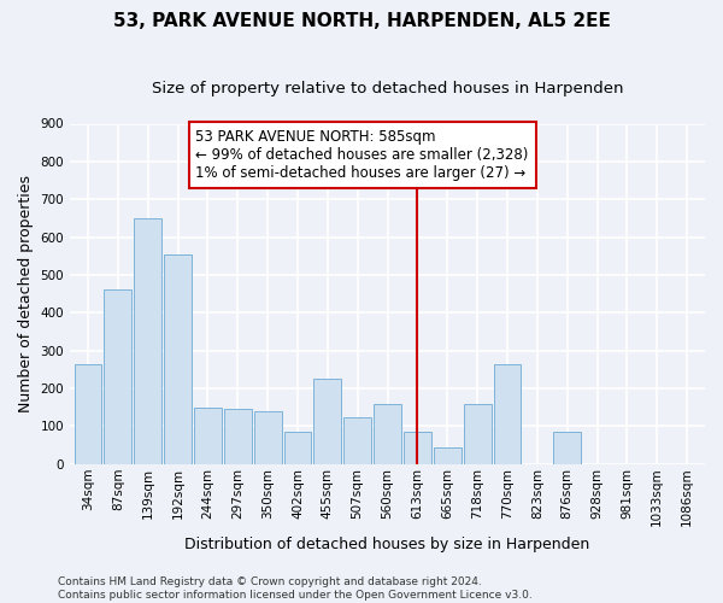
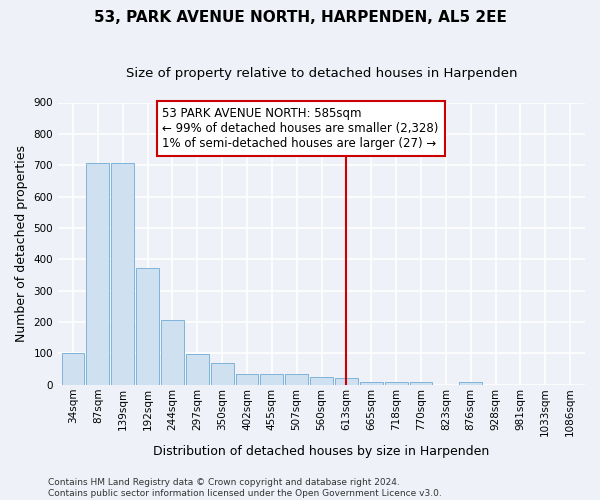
34sqm: 265 -> 100
87sqm: 460 -> 708
139sqm: 650 -> 708
192sqm: 555 -> 373
244sqm: 150 -> 208
297sqm: 145 -> 97
350sqm: 140 -> 70
402sqm: 85 -> 35
455sqm: 225 -> 35
507sqm: 125 -> 35
560sqm: 160 -> 25
613sqm: 85 -> 22
665sqm: 45 -> 10
718sqm: 160 -> 10
770sqm: 265 -> 10
876sqm: 85 -> 10
